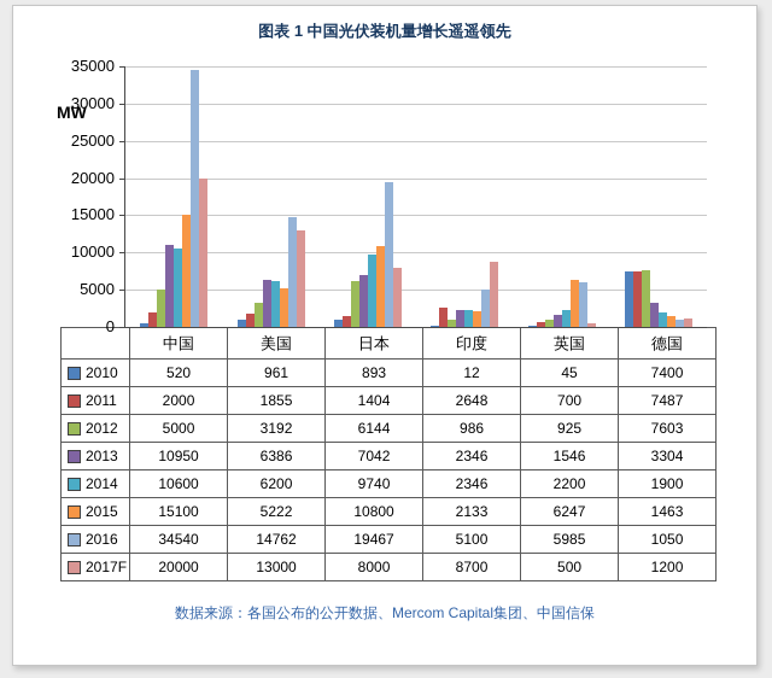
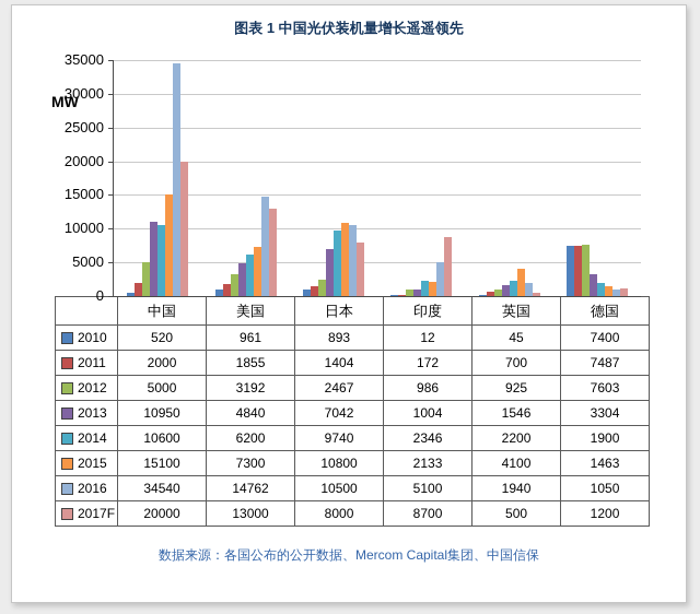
2013/美国: 6386 -> 4840
2015/美国: 5222 -> 7300
2012/日本: 6144 -> 2467
2016/日本: 19467 -> 10500
2011/印度: 2648 -> 172
2013/印度: 2346 -> 1004
2015/英国: 6247 -> 4100
2016/英国: 5985 -> 1940
